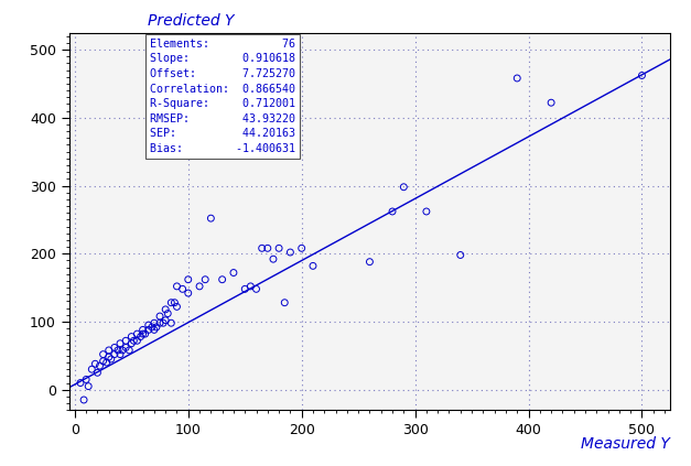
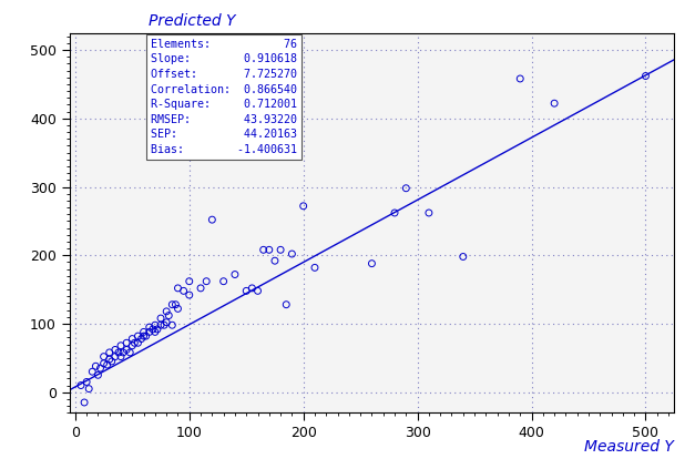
200: 208 -> 272
